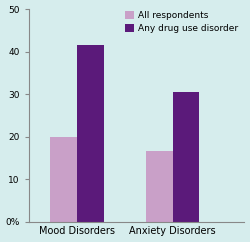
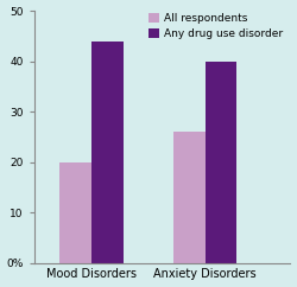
Any drug use disorder/Mood Disorders: 41.5 -> 44.0
All respondents/Anxiety Disorders: 16.5 -> 26.0
Any drug use disorder/Anxiety Disorders: 30.5 -> 40.0
